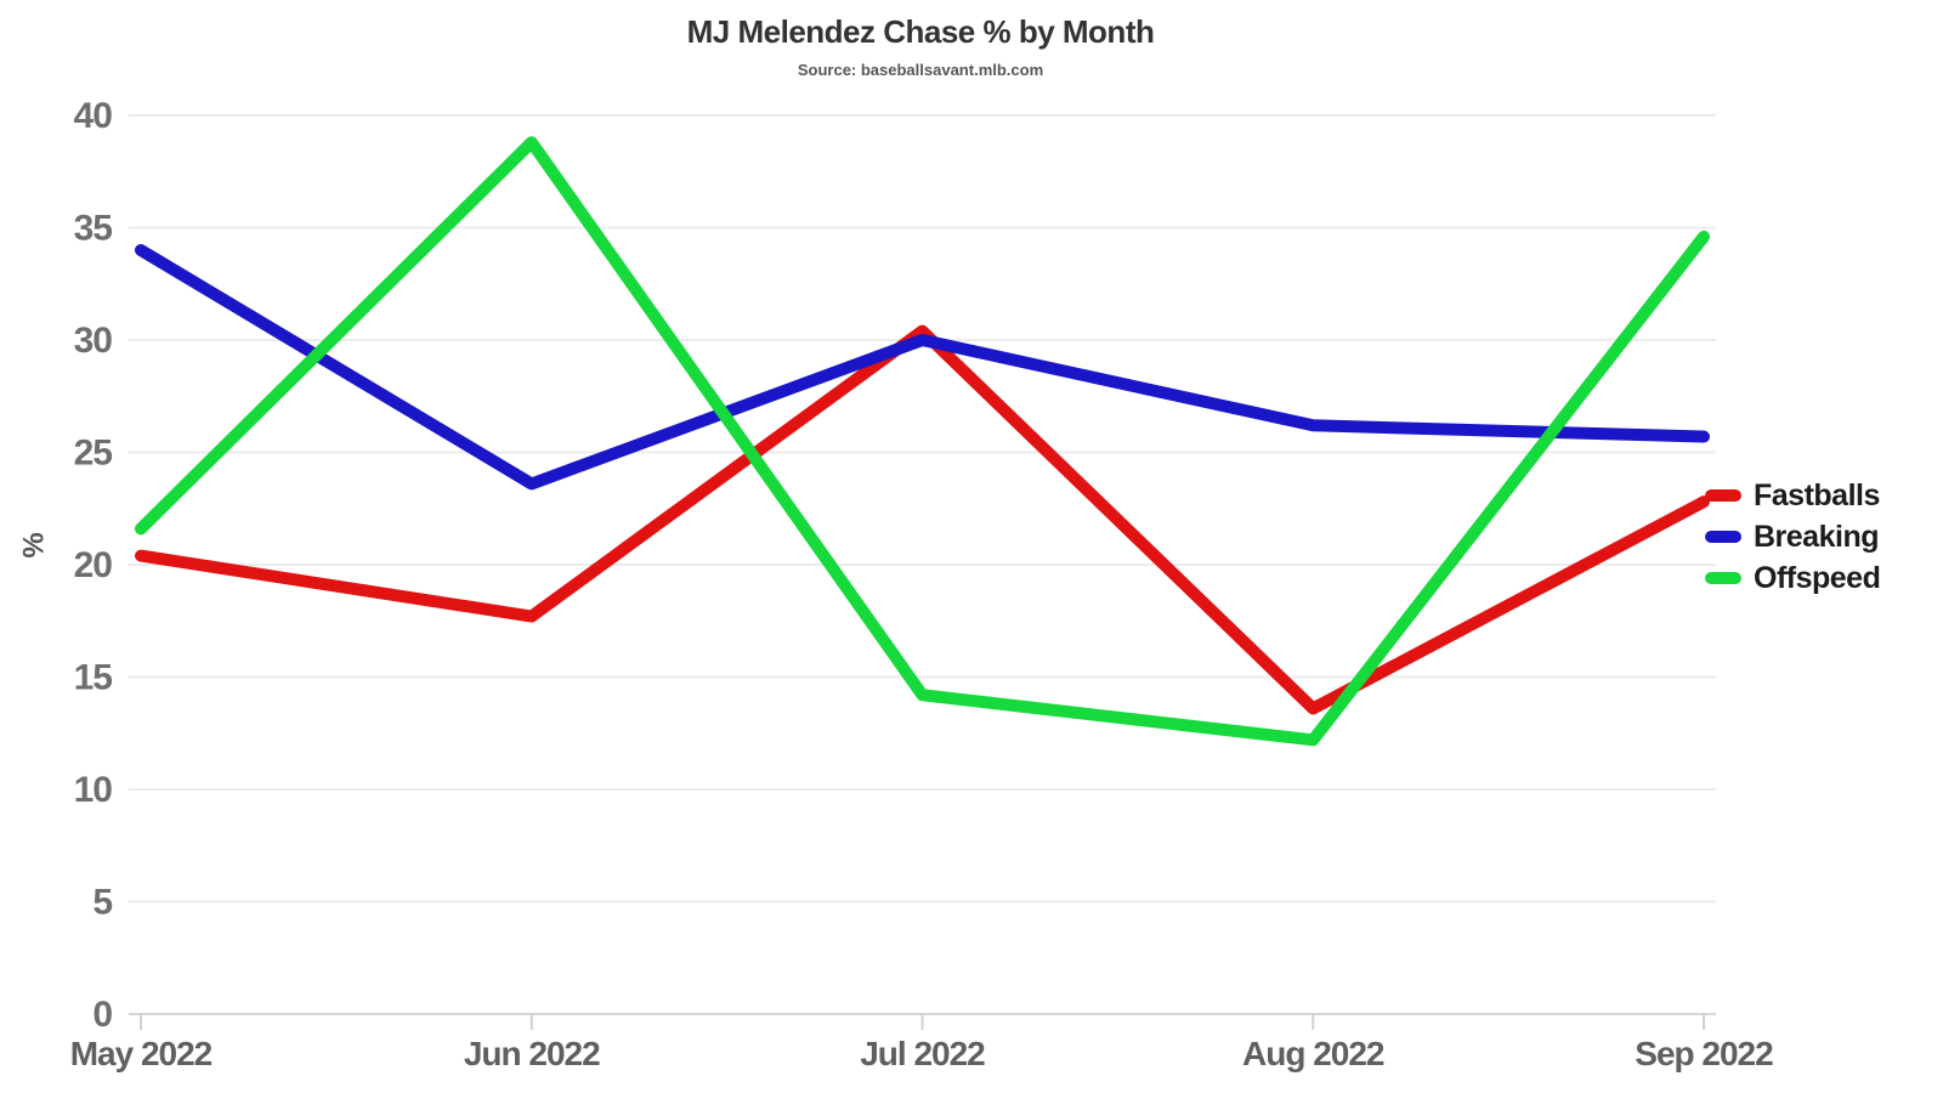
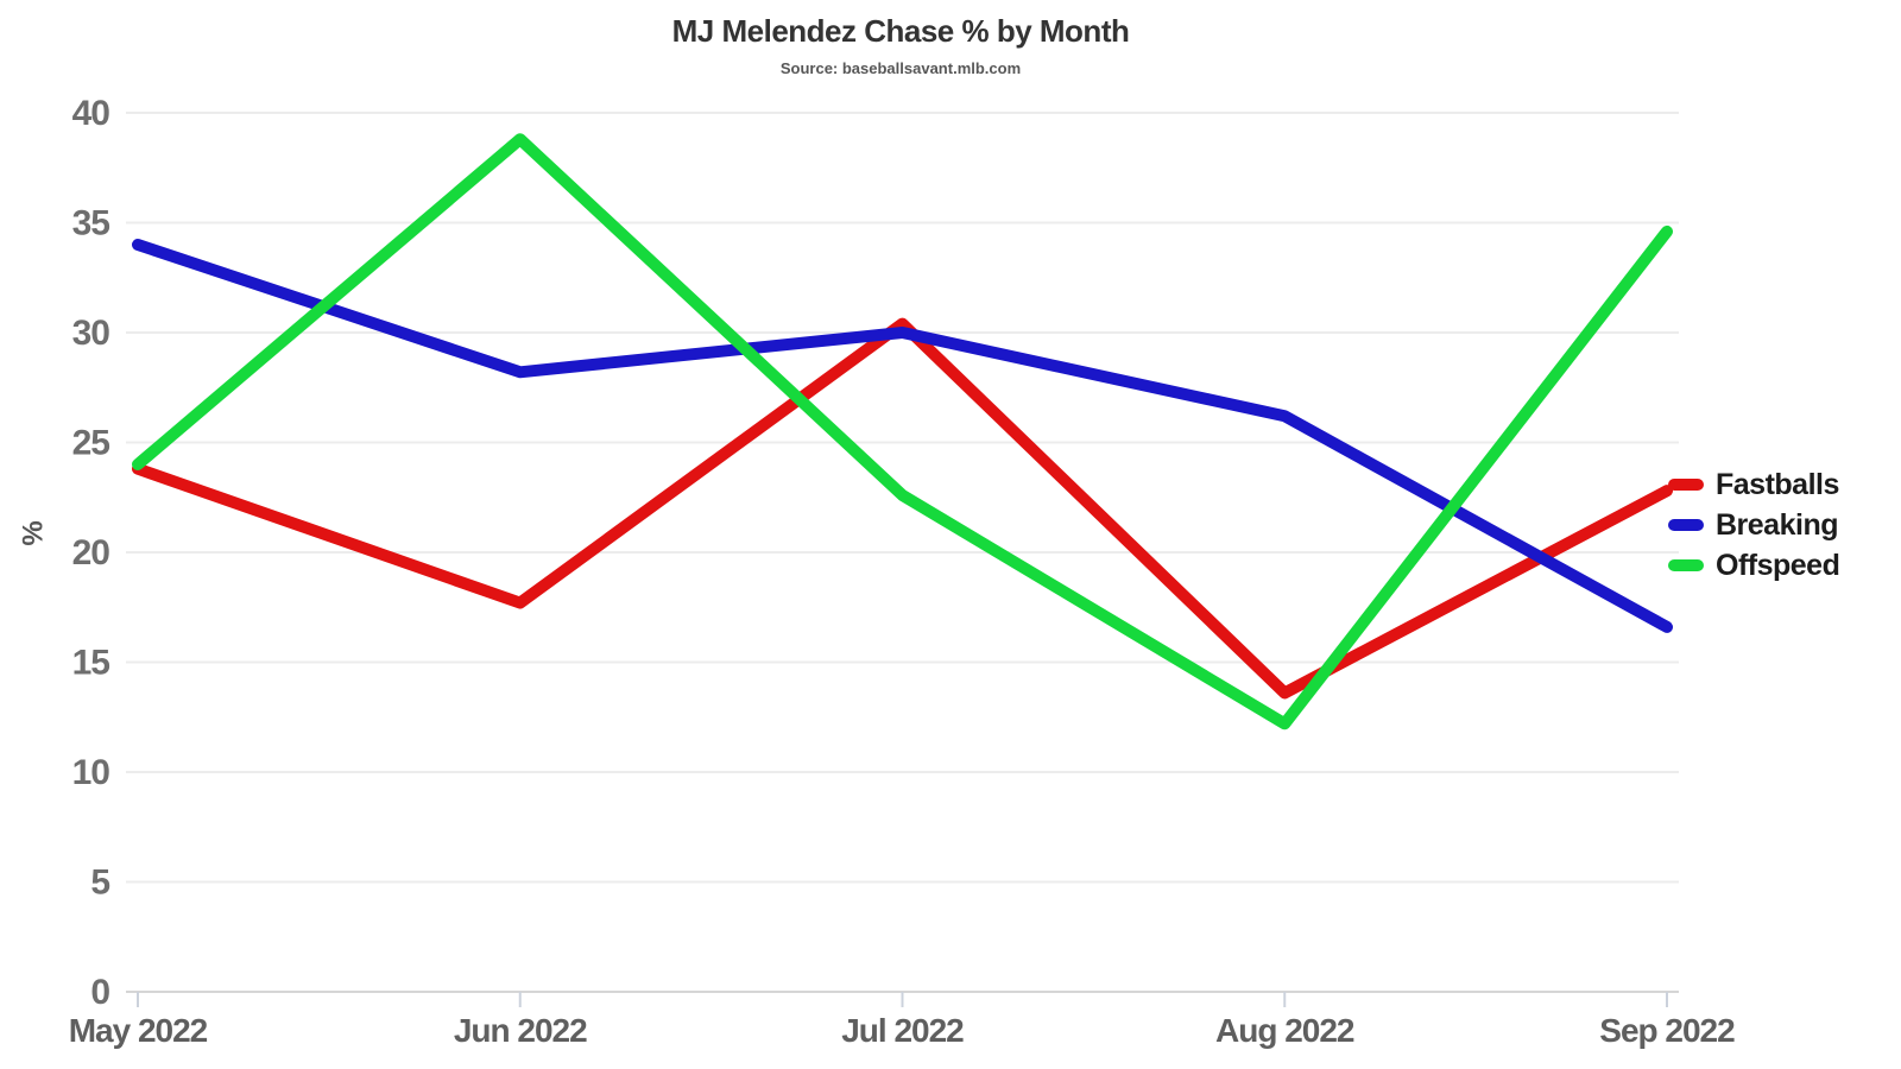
Fastballs/May 2022: 20.4 -> 23.8
Offspeed/May 2022: 21.6 -> 24.0
Breaking/Jun 2022: 23.6 -> 28.2
Offspeed/Jul 2022: 14.2 -> 22.6
Breaking/Sep 2022: 25.7 -> 16.6
